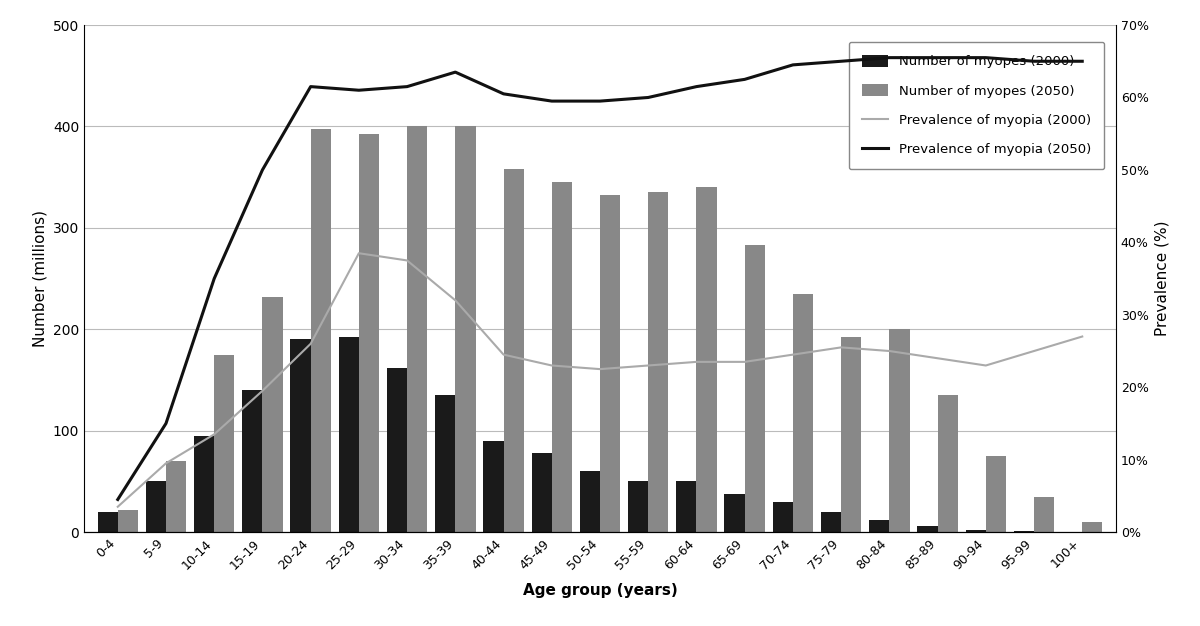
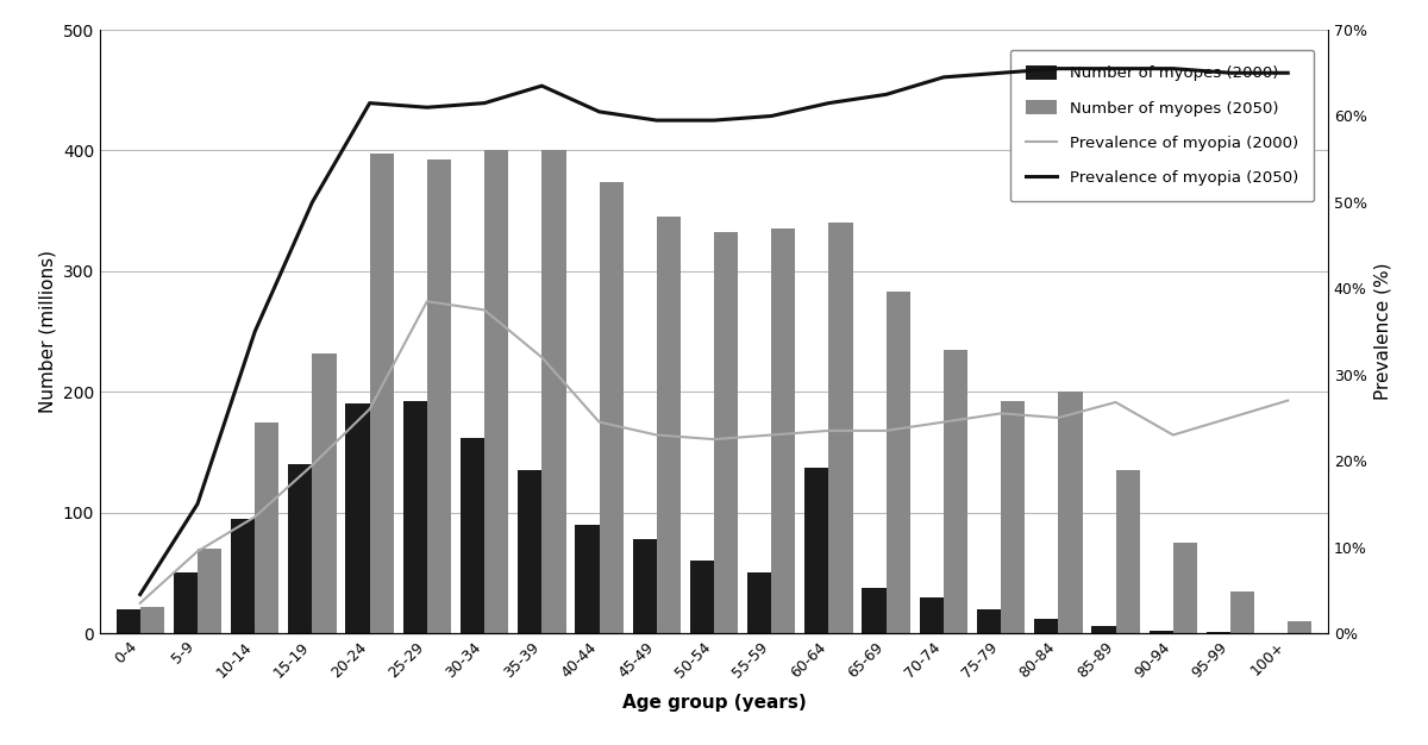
Number of myopes (2050)/40-44: 358 -> 374
Number of myopes (2000)/60-64: 50 -> 137
Prevalence of myopia (2000)/85-89: 24.0% -> 26.8%
